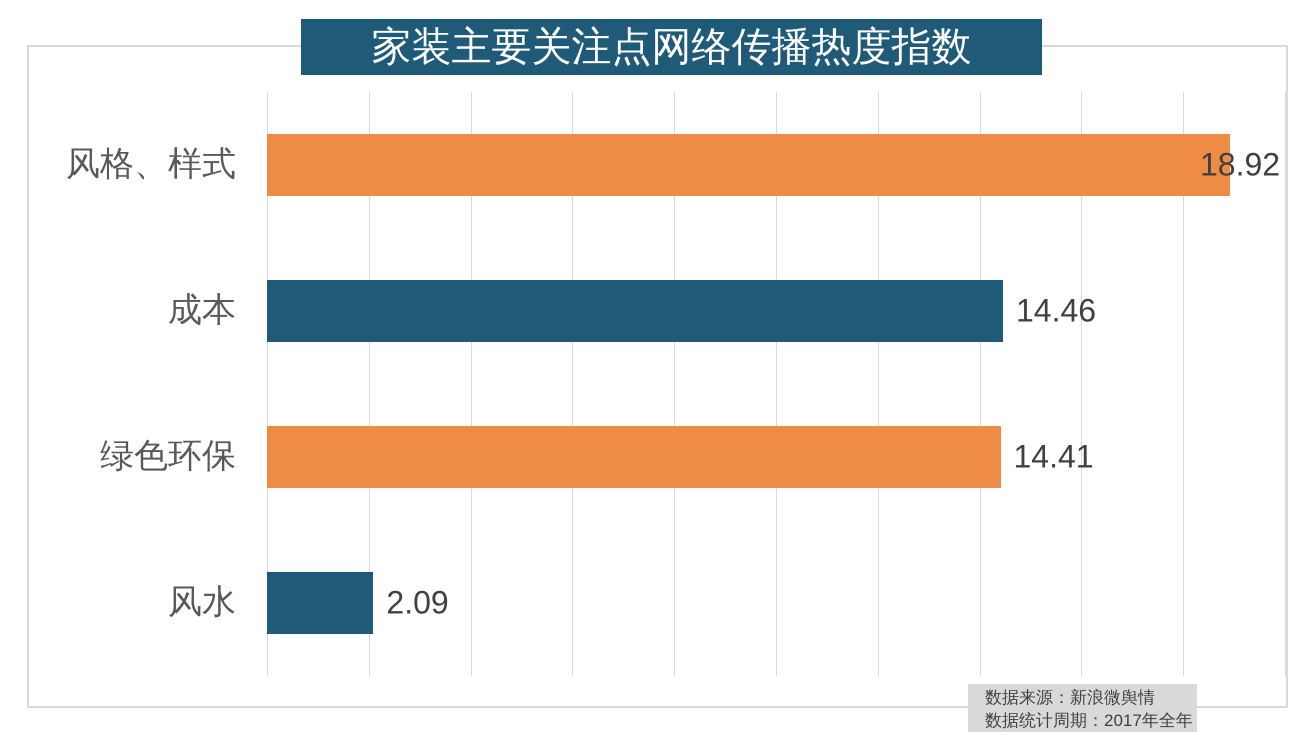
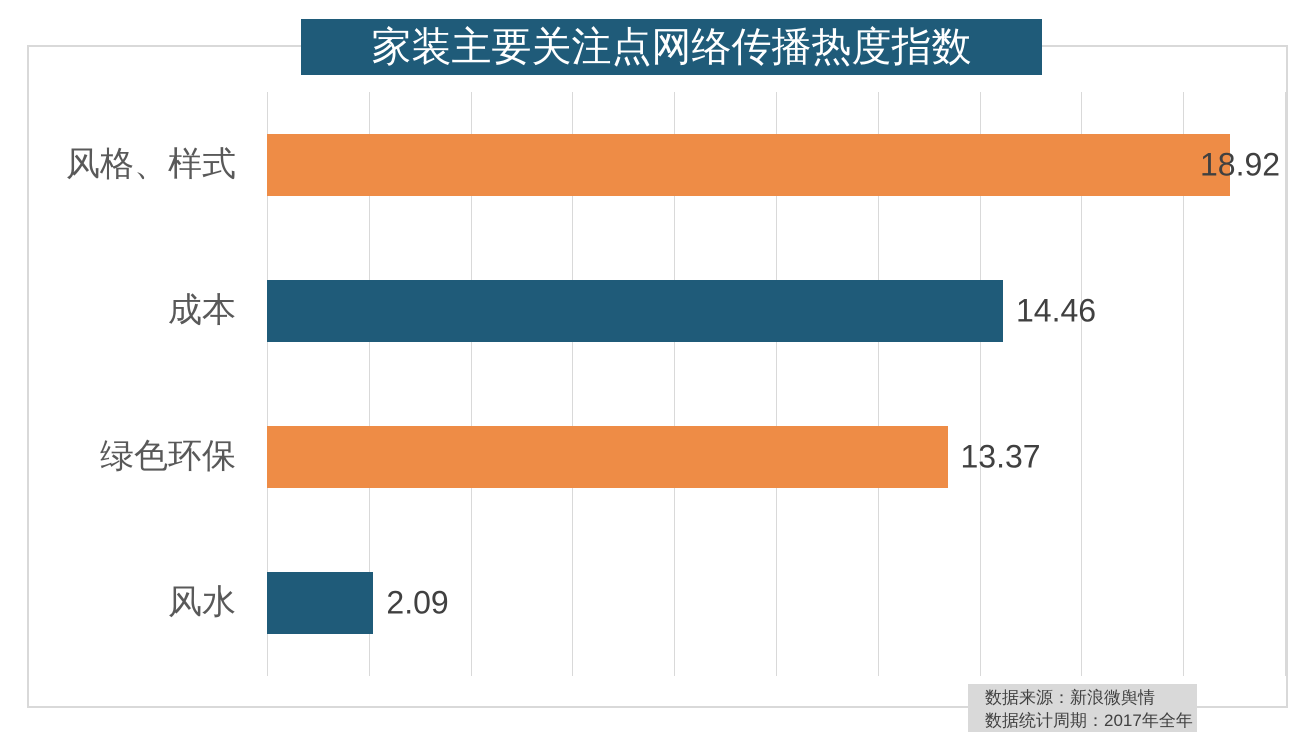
绿色环保: 14.41 -> 13.37
